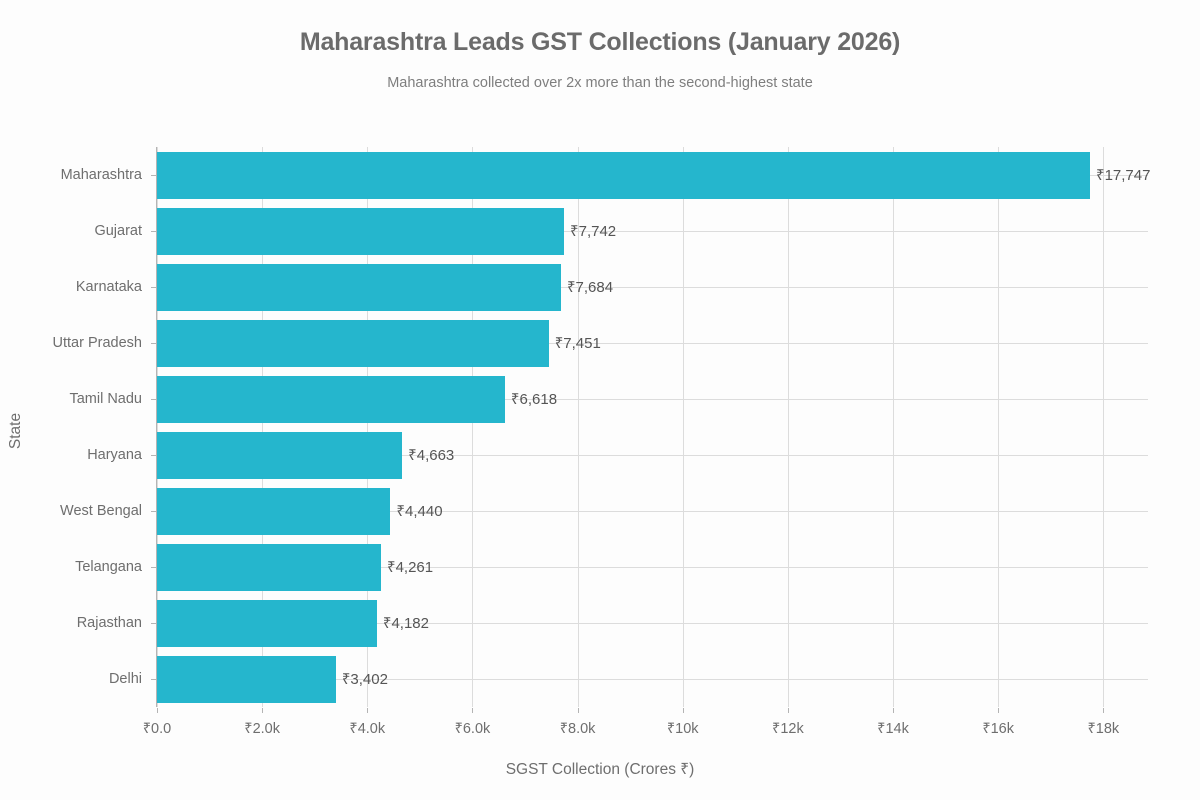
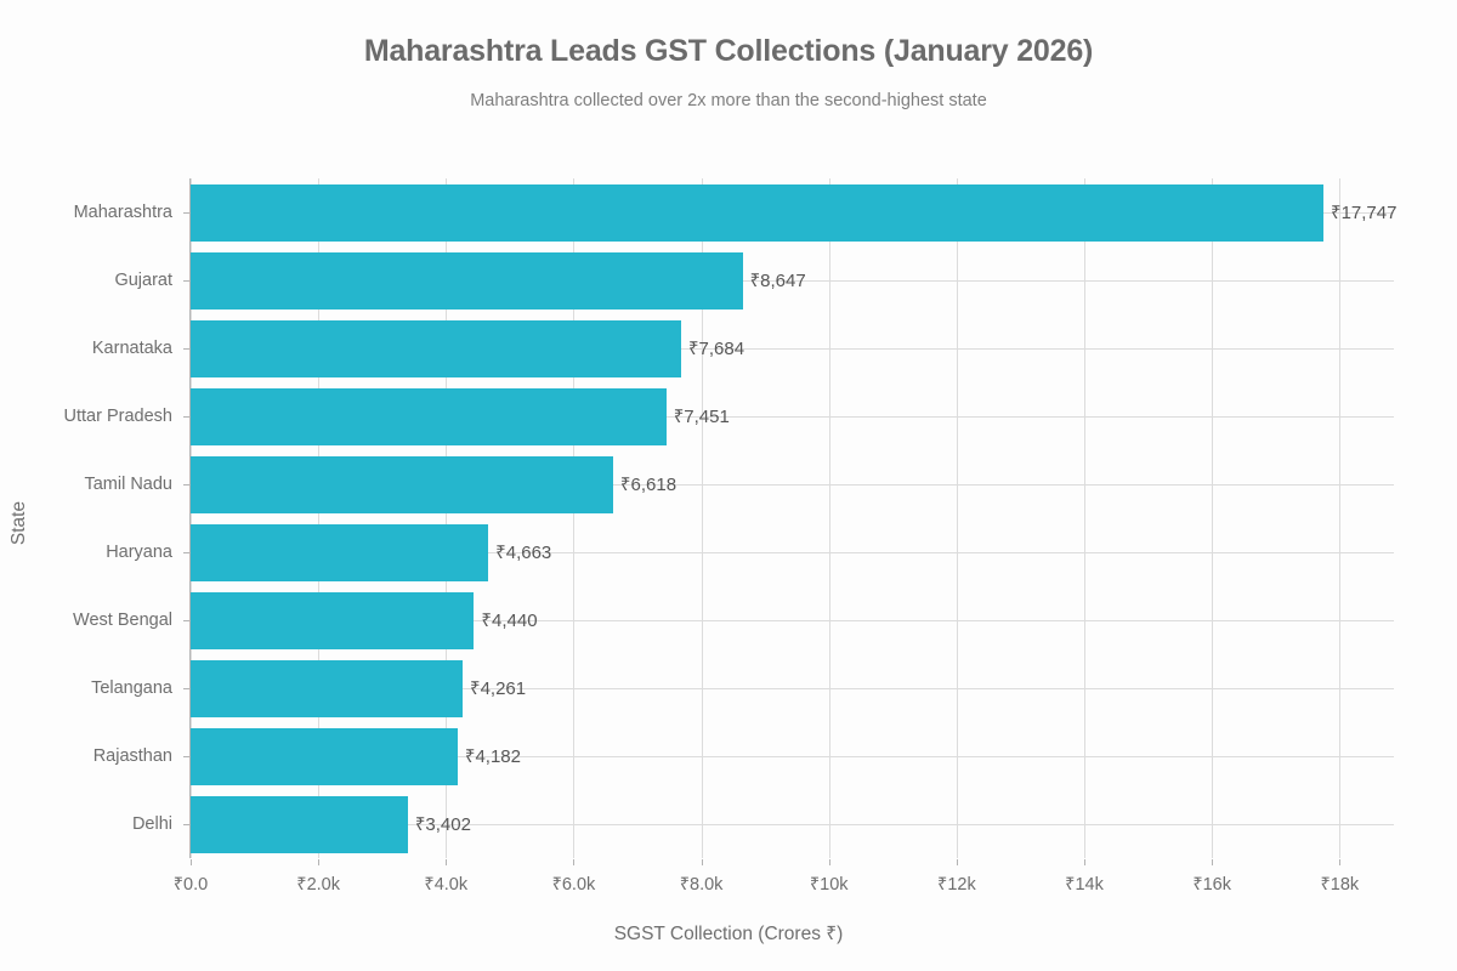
Gujarat: 7,742 -> 8,647
